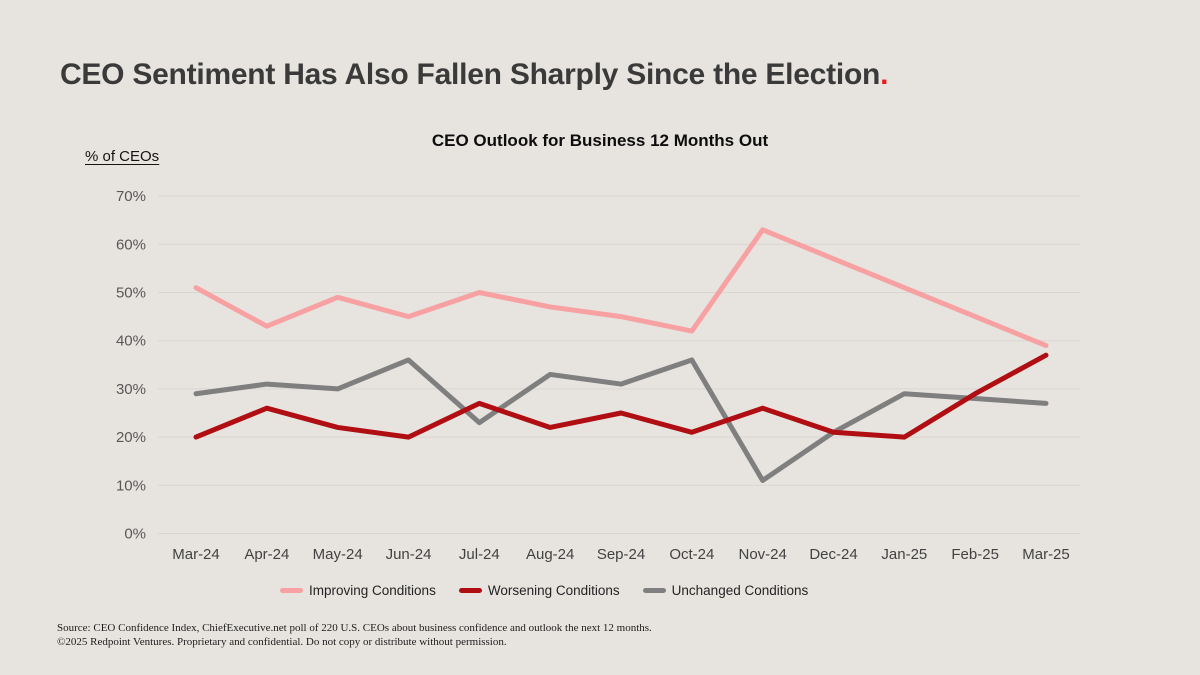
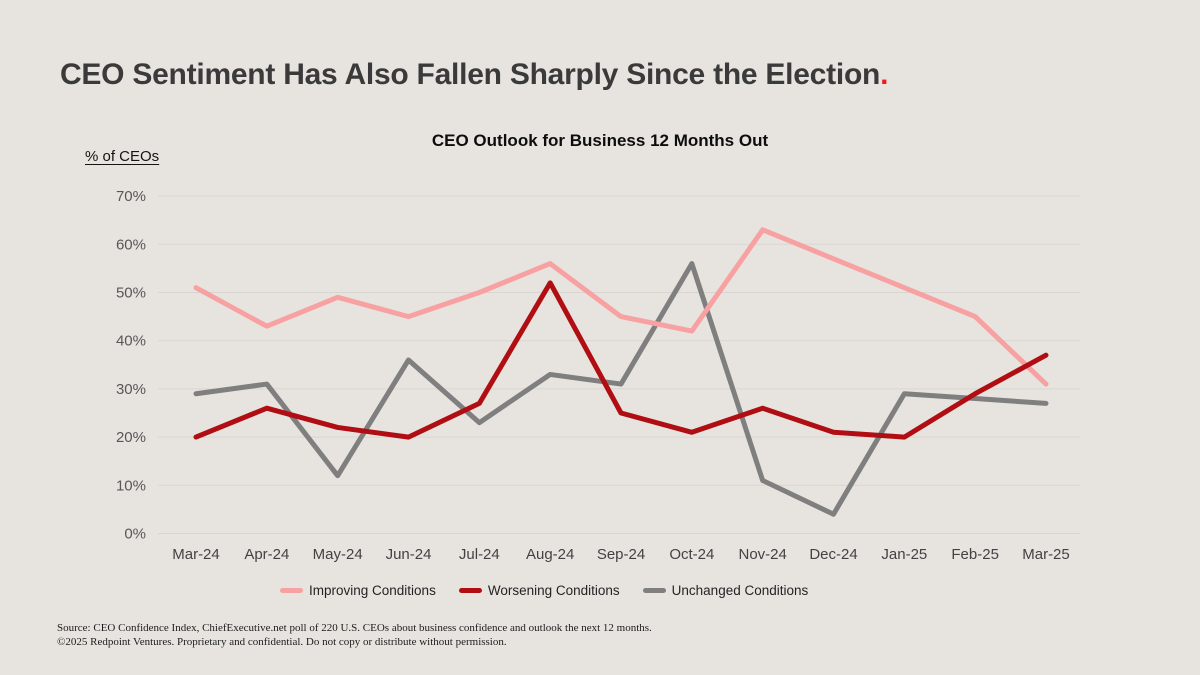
Unchanged Conditions/May-24: 30% -> 12%
Improving Conditions/Aug-24: 47% -> 56%
Worsening Conditions/Aug-24: 22% -> 52%
Unchanged Conditions/Oct-24: 36% -> 56%
Unchanged Conditions/Dec-24: 21% -> 4%
Improving Conditions/Mar-25: 39% -> 31%
